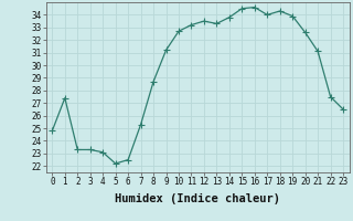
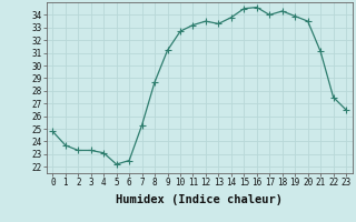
1: 27.4 -> 23.7
20: 32.6 -> 33.5
